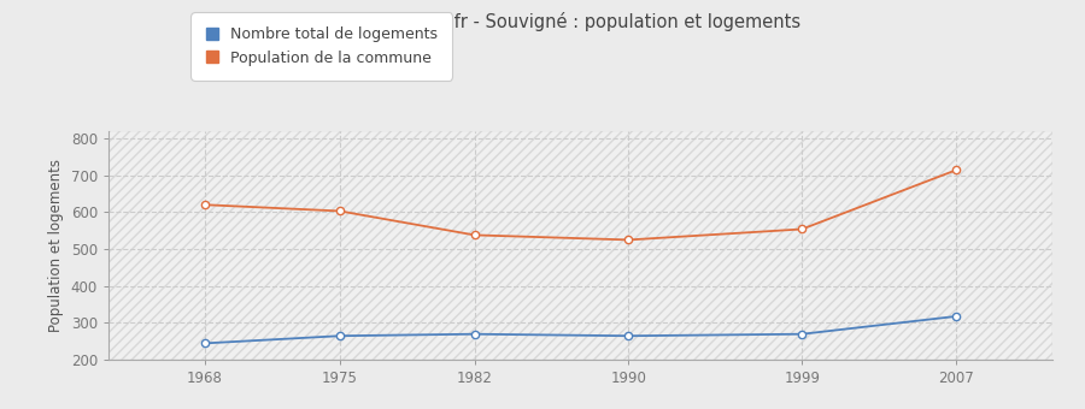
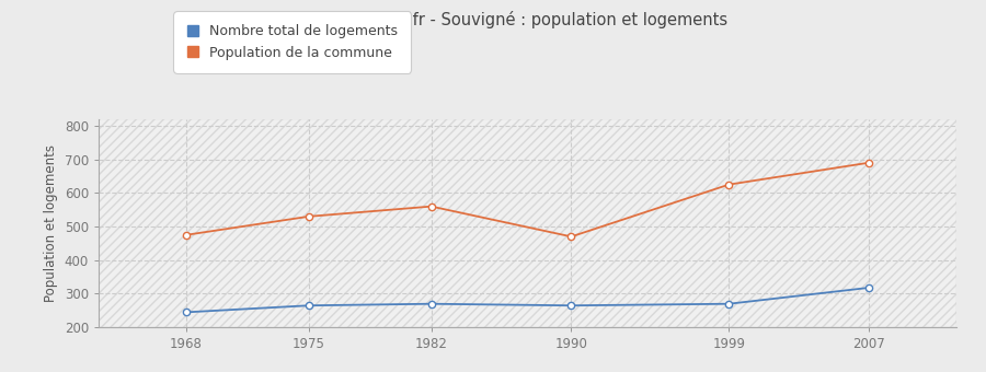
Population de la commune/1968: 620 -> 475
Population de la commune/1975: 603 -> 530
Population de la commune/1982: 538 -> 560
Population de la commune/1990: 525 -> 470
Population de la commune/1999: 554 -> 625
Population de la commune/2007: 714 -> 690
